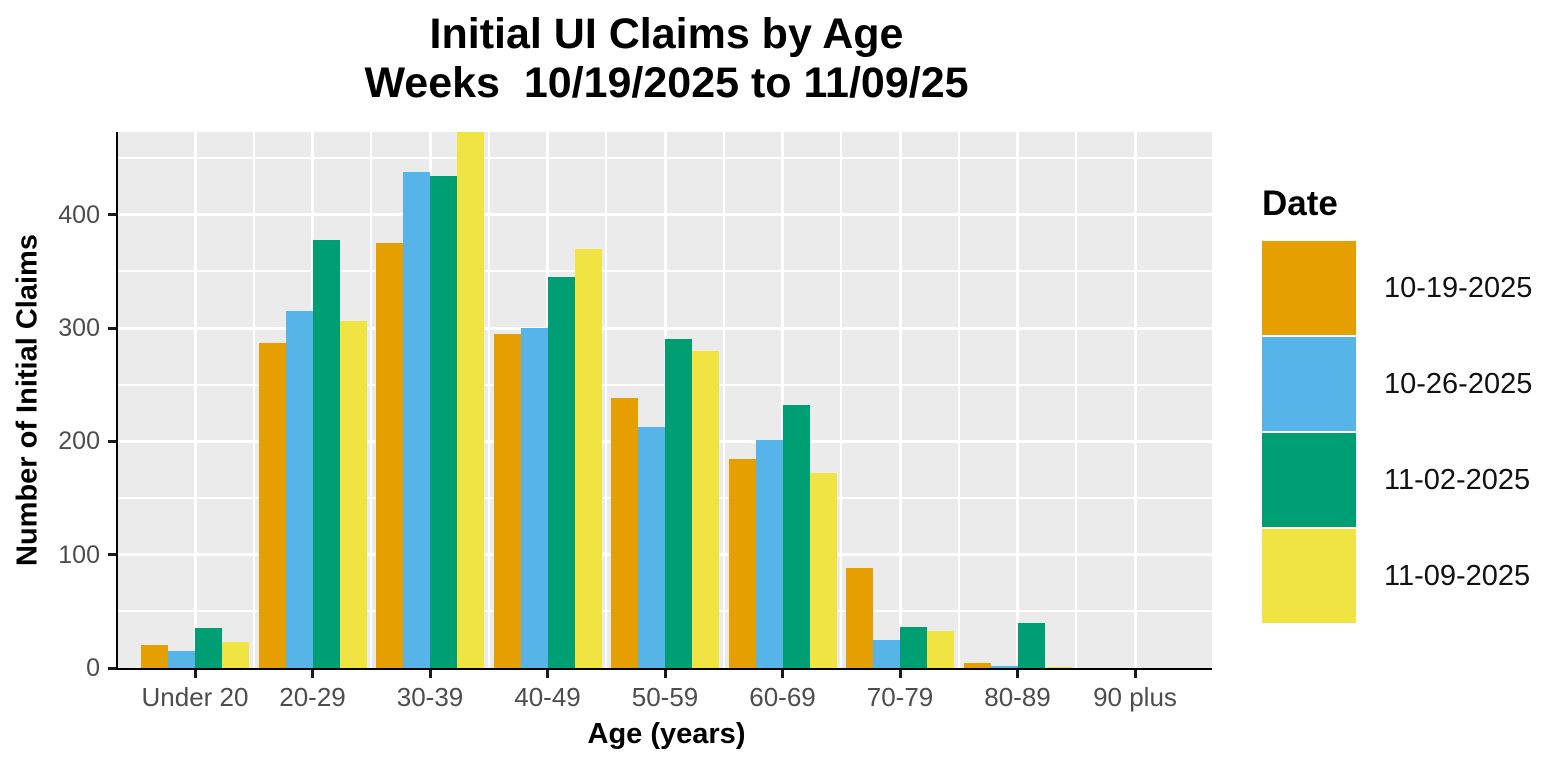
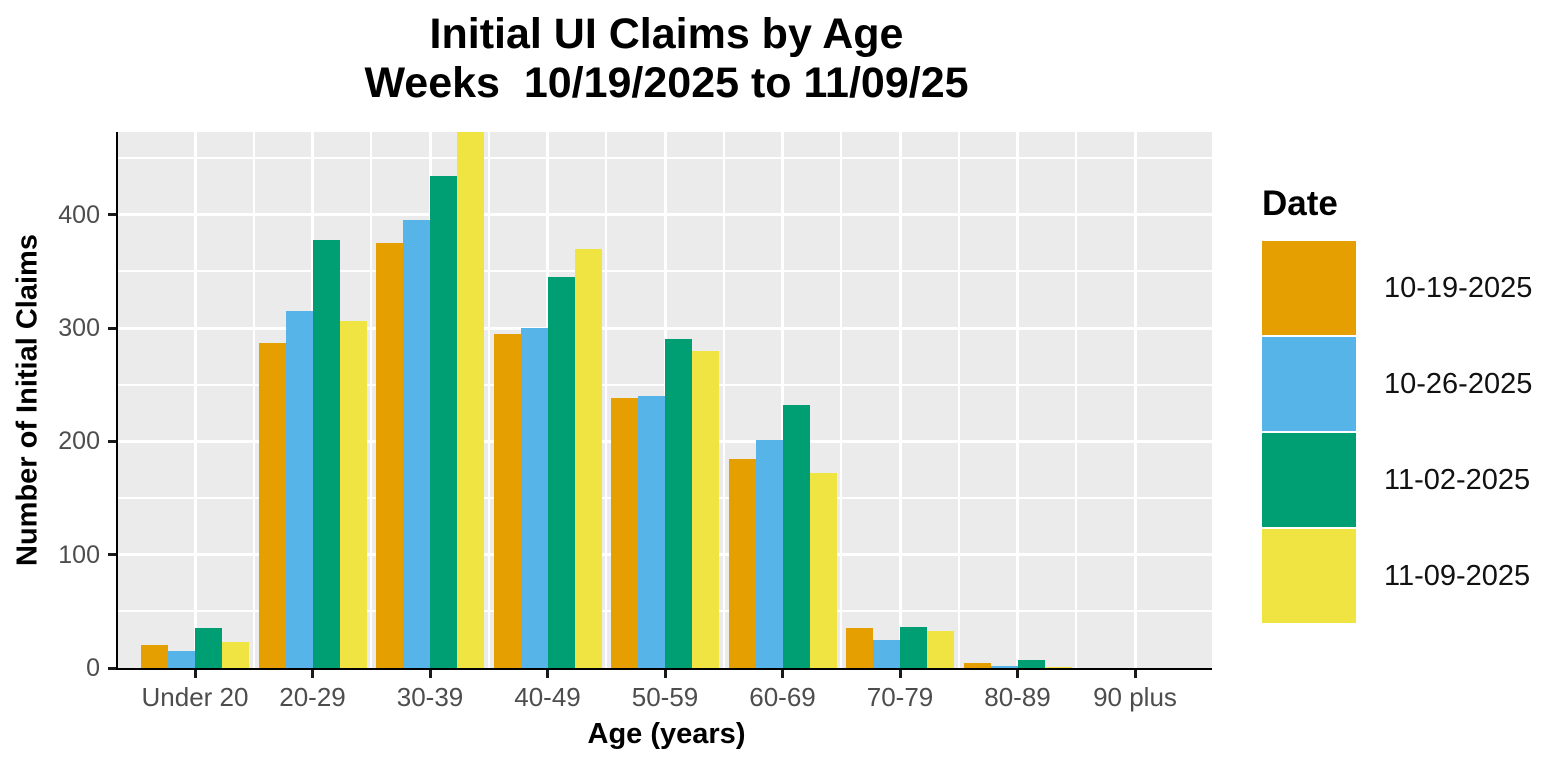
10-26-2025/30-39: 438 -> 395
10-26-2025/50-59: 213 -> 240
10-19-2025/70-79: 88 -> 35
11-02-2025/80-89: 40 -> 7
